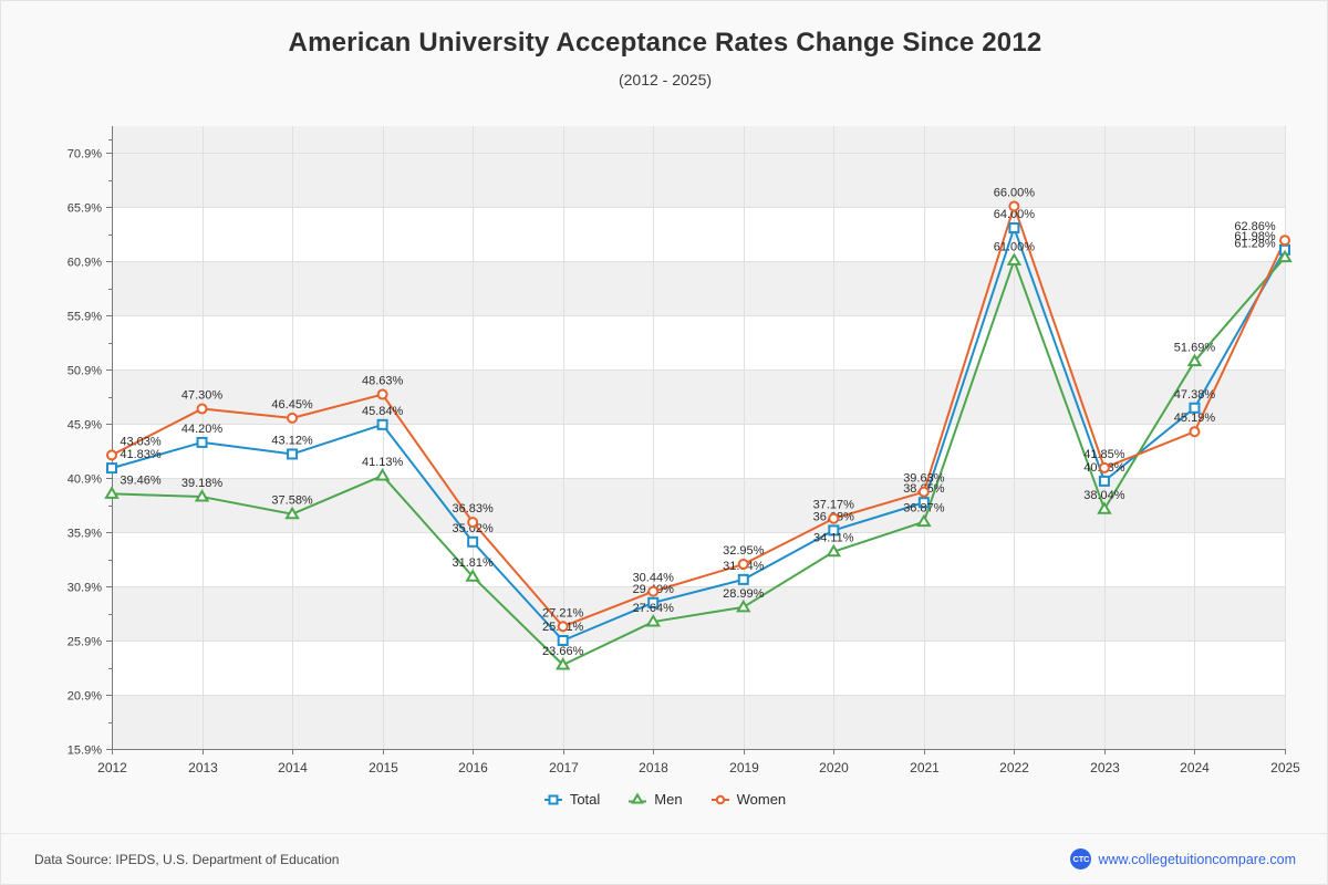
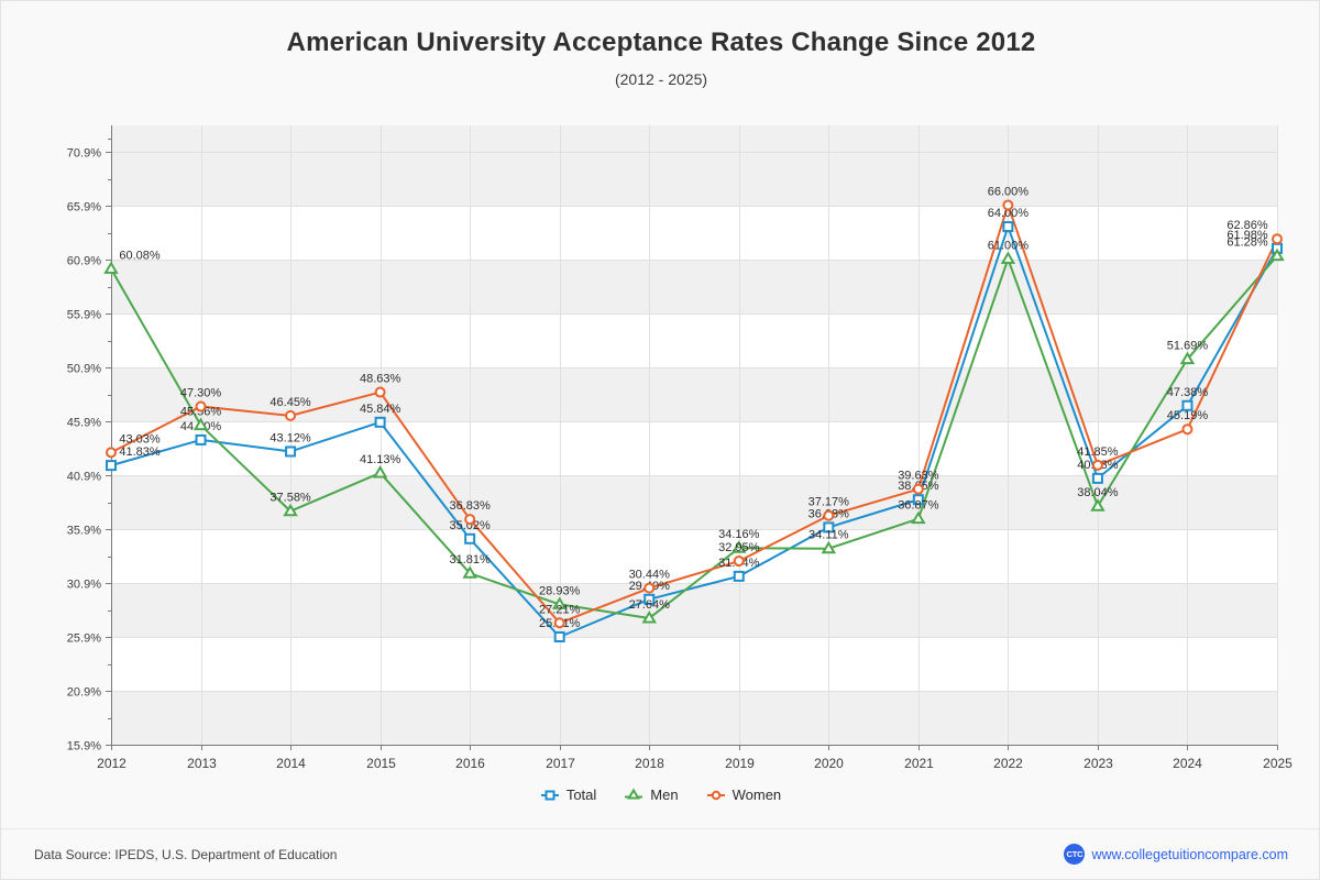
Men/2012: 39.46% -> 60.08%
Men/2013: 39.18% -> 45.56%
Men/2017: 23.66% -> 28.93%
Men/2019: 28.99% -> 34.16%
